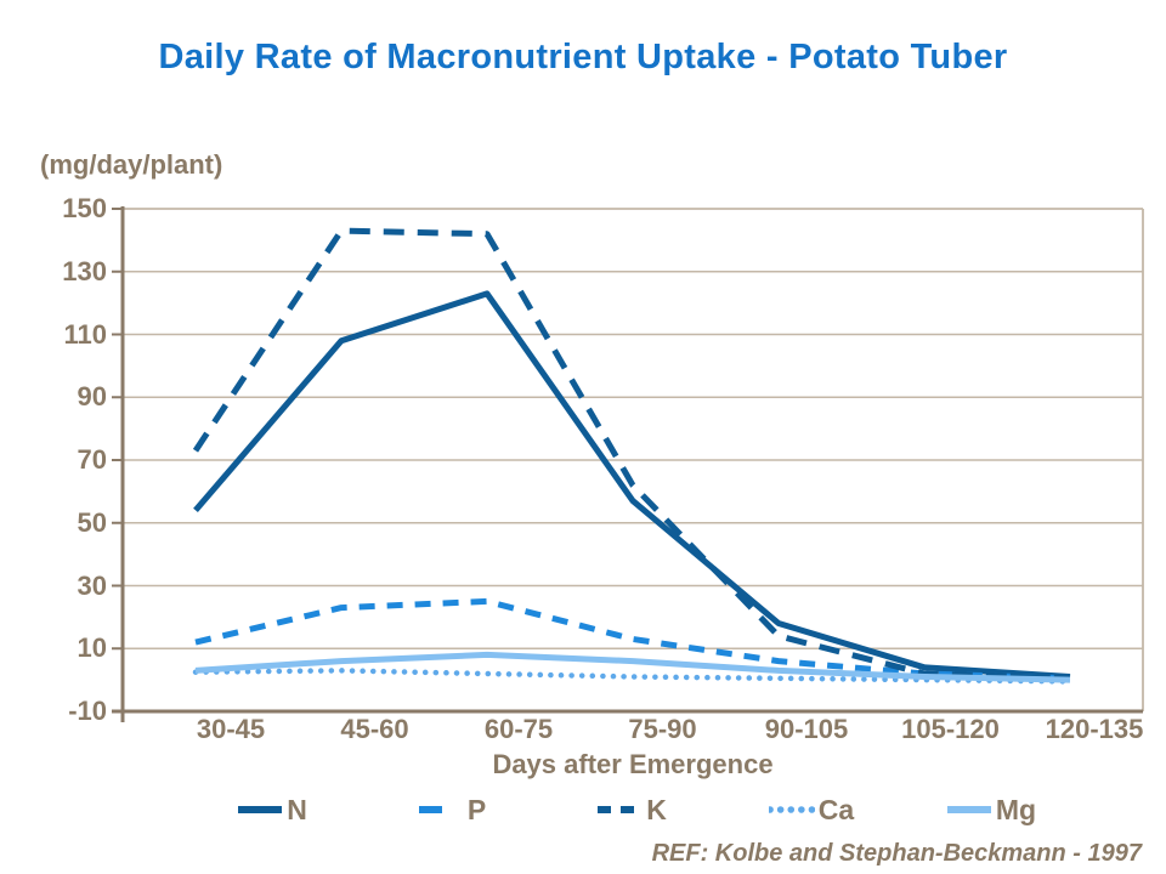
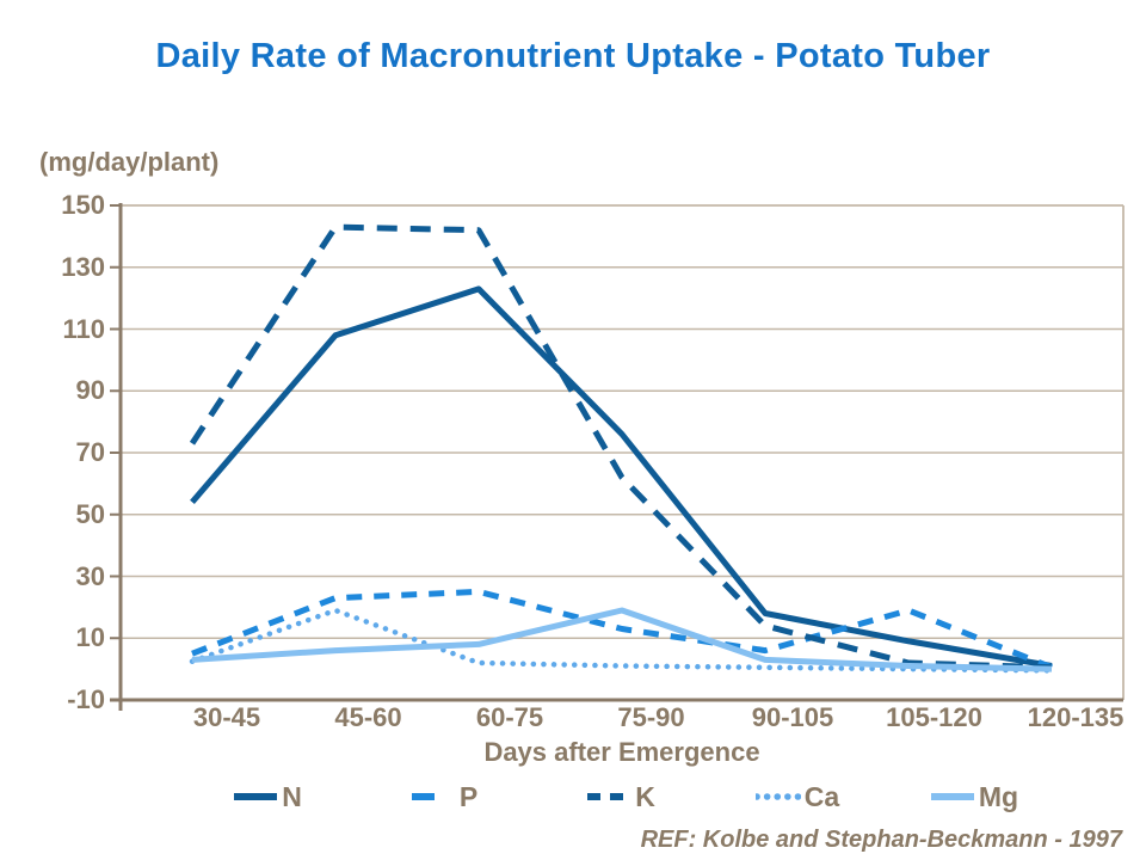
P/30-45: 12 -> 5
Ca/45-60: 3 -> 19
N/75-90: 57 -> 76
Mg/75-90: 6 -> 19
N/105-120: 4 -> 9
P/105-120: 2 -> 19
